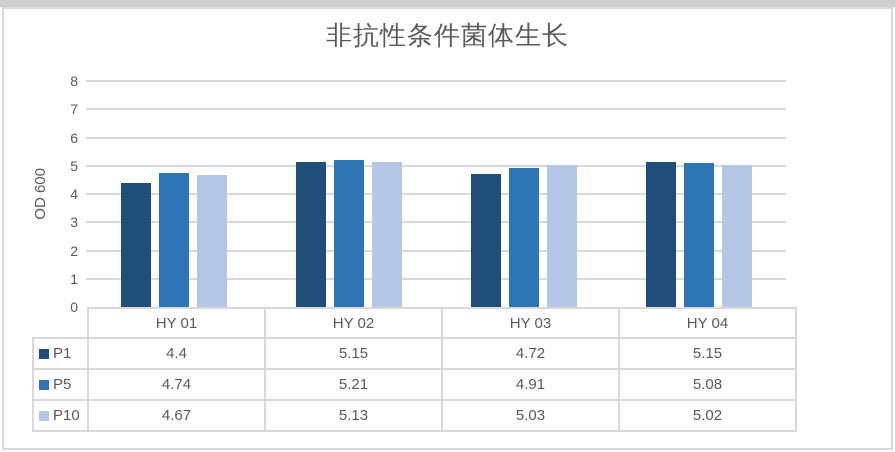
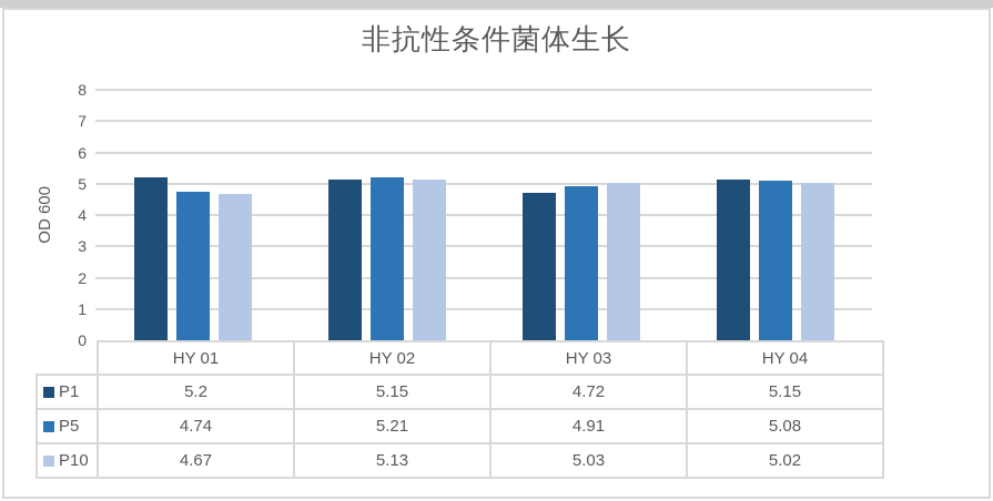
P1/HY 01: 4.4 -> 5.2
